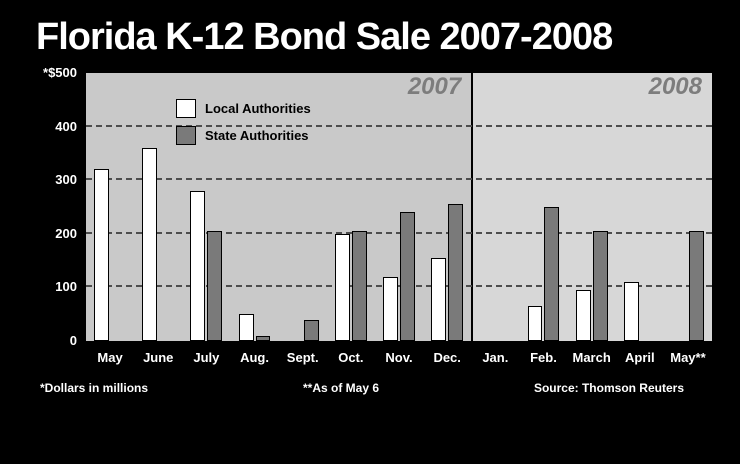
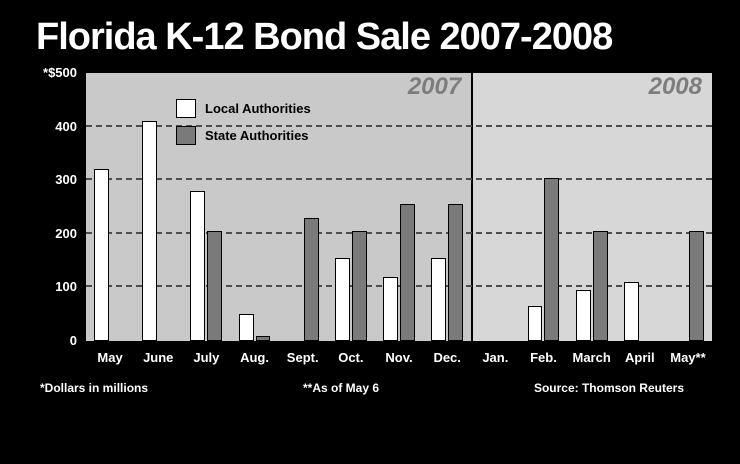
Local Authorities/June: 360 -> 410
State Authorities/Sept.: 40 -> 230
Local Authorities/Oct.: 200 -> 160
State Authorities/Nov.: 240 -> 260
State Authorities/Feb.: 250 -> 300
